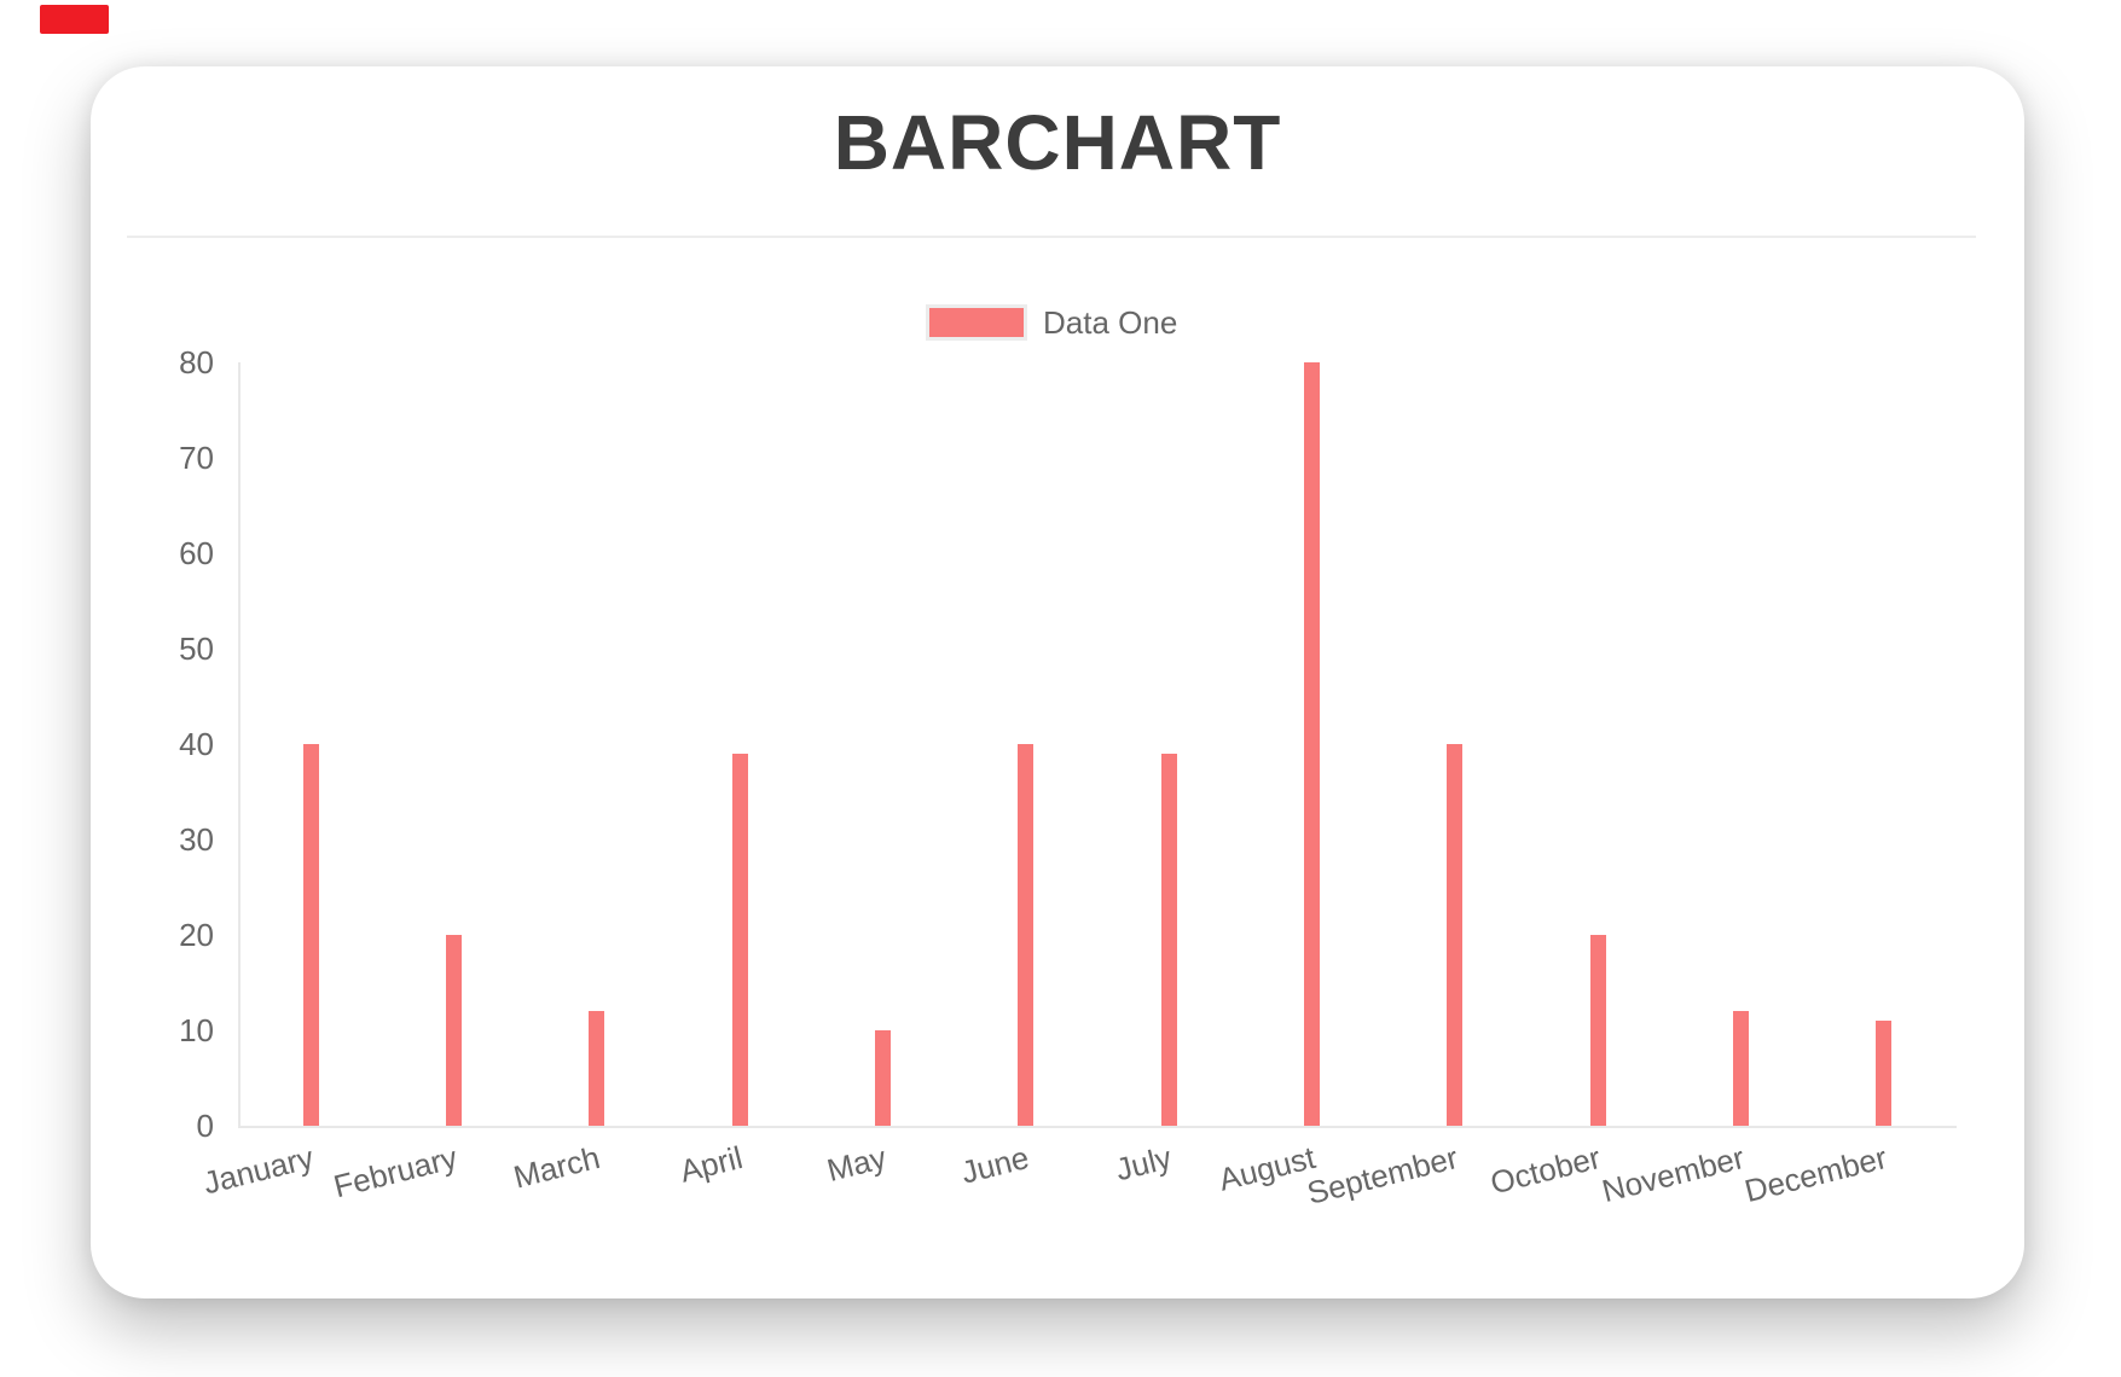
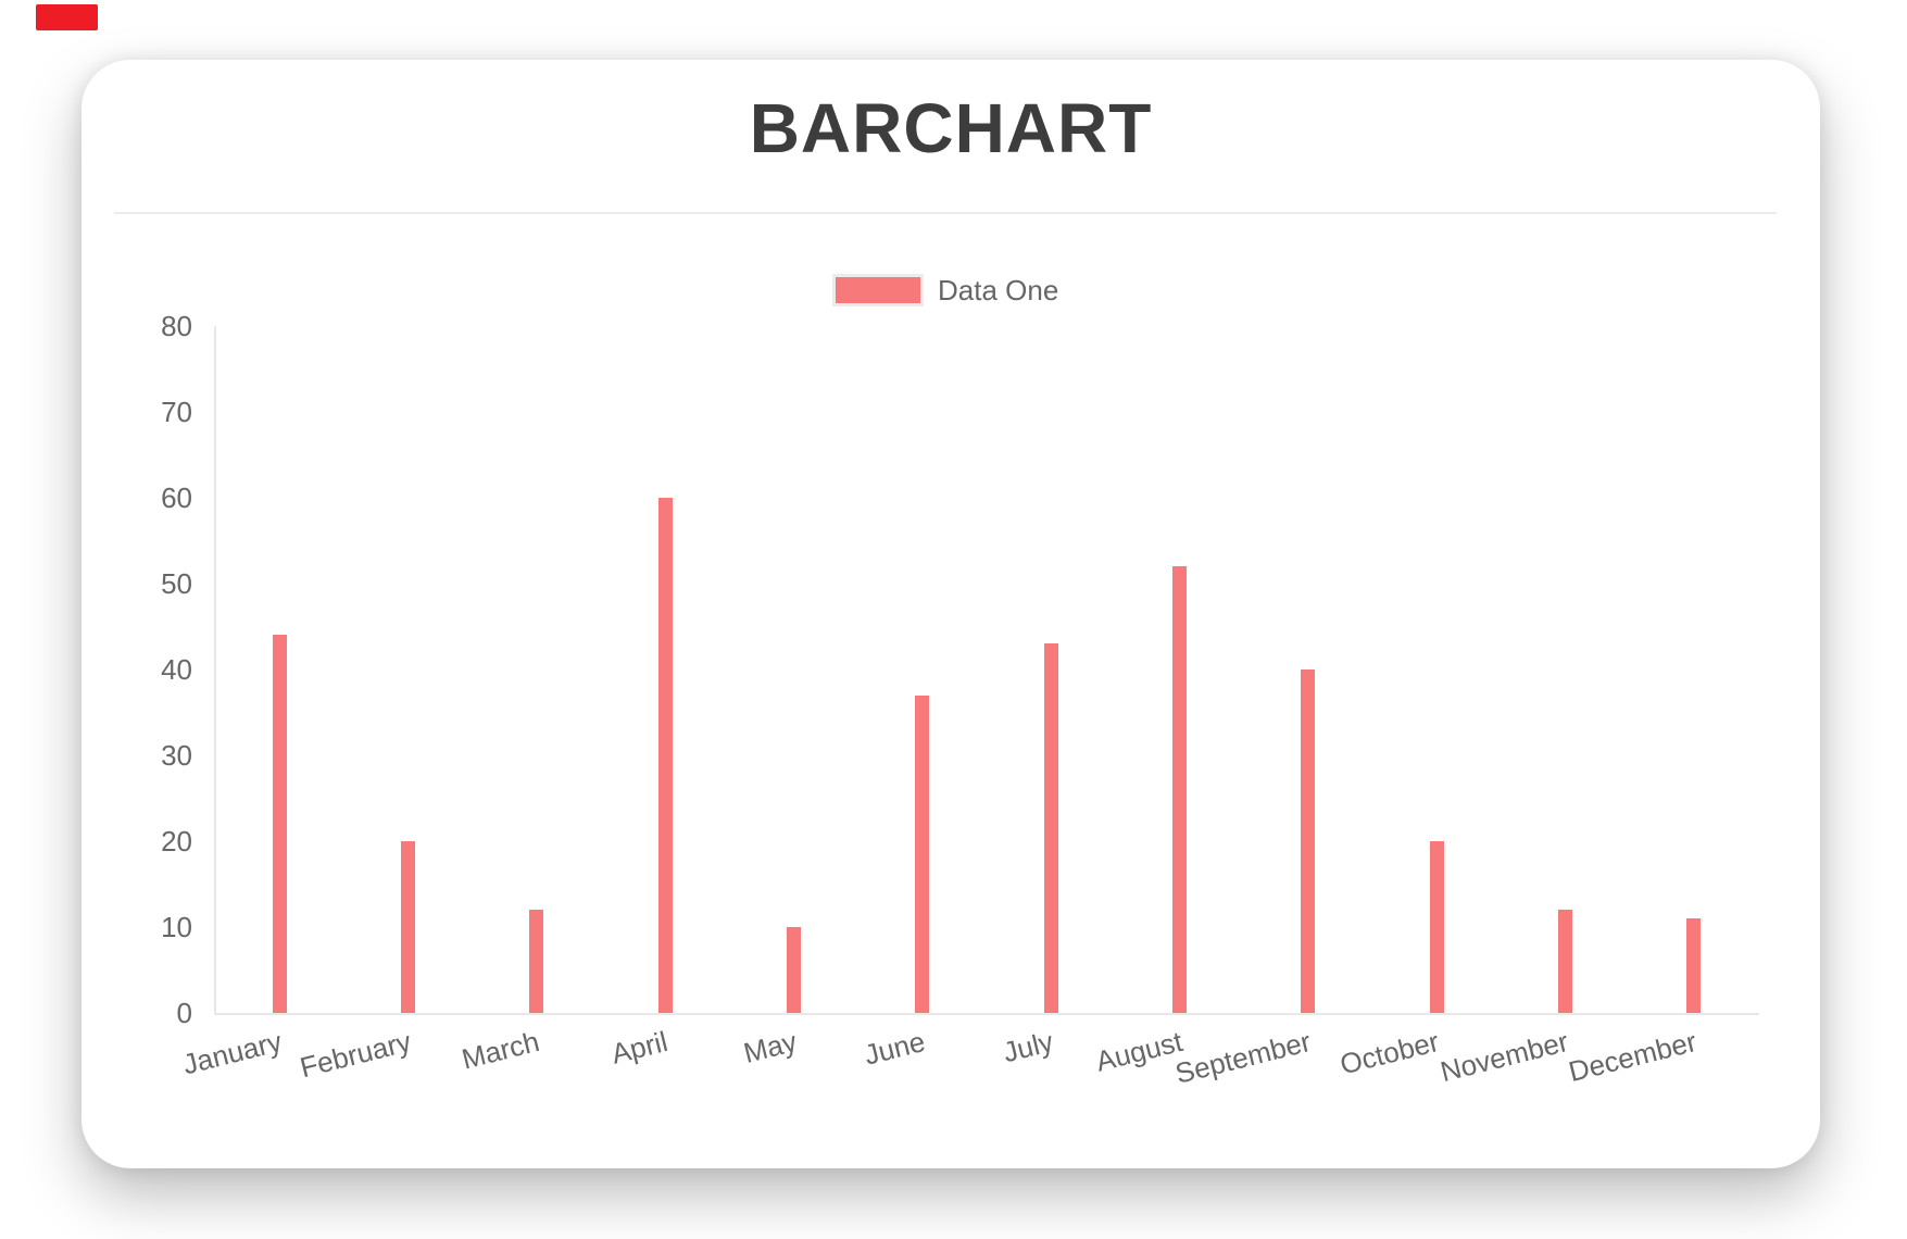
January: 40 -> 44
April: 39 -> 60
June: 40 -> 37
July: 39 -> 43
August: 80 -> 52
